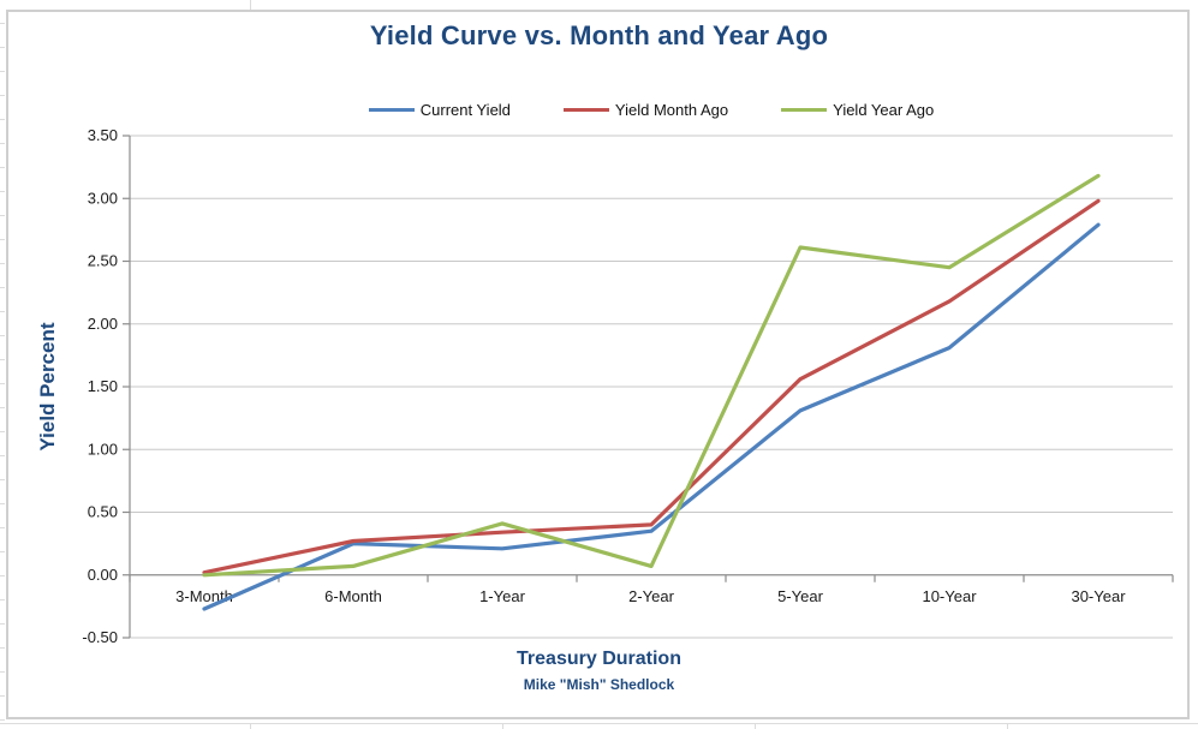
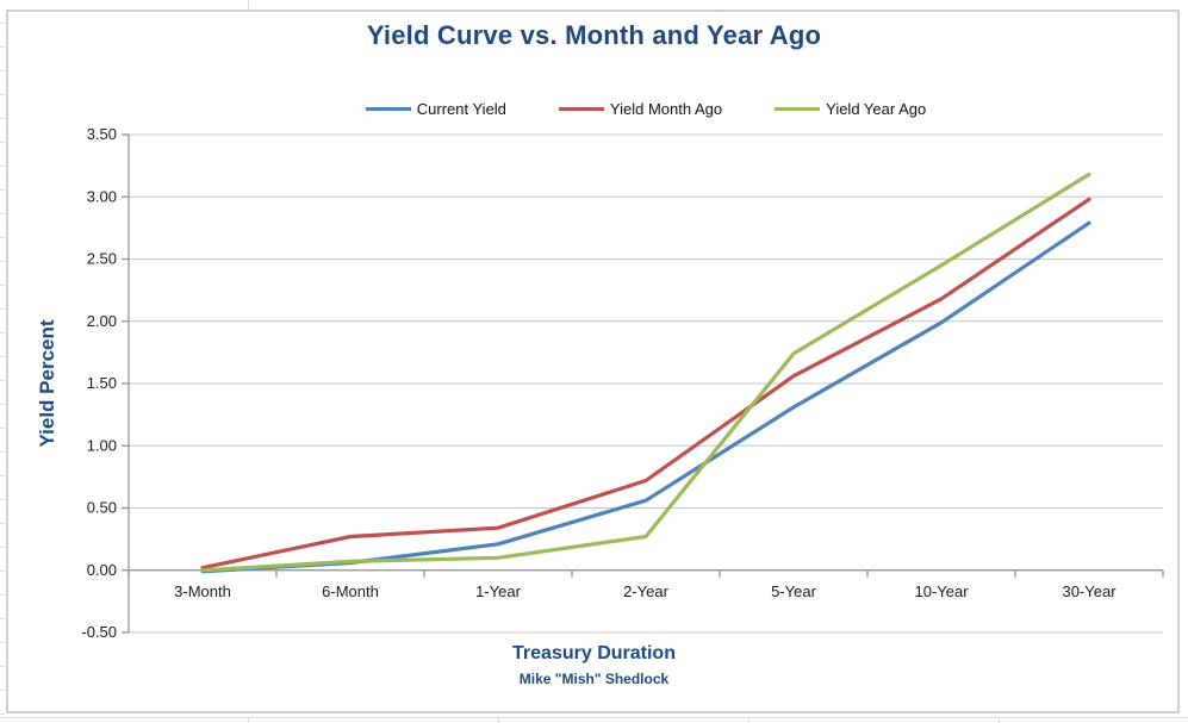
Current Yield/3-Month: -0.27 -> -0.01
Current Yield/6-Month: 0.25 -> 0.06
Yield Year Ago/1-Year: 0.41 -> 0.10
Current Yield/2-Year: 0.35 -> 0.56
Yield Month Ago/2-Year: 0.40 -> 0.72
Yield Year Ago/2-Year: 0.07 -> 0.27
Yield Year Ago/5-Year: 2.61 -> 1.74
Current Yield/10-Year: 1.81 -> 1.99
